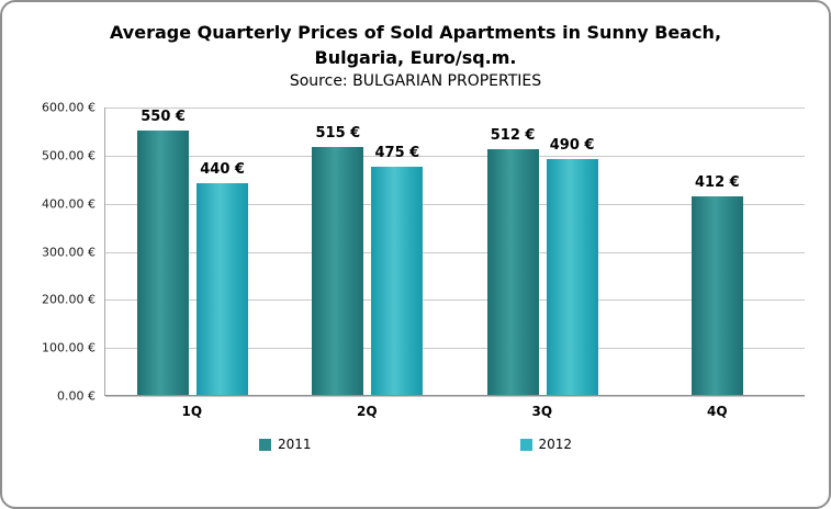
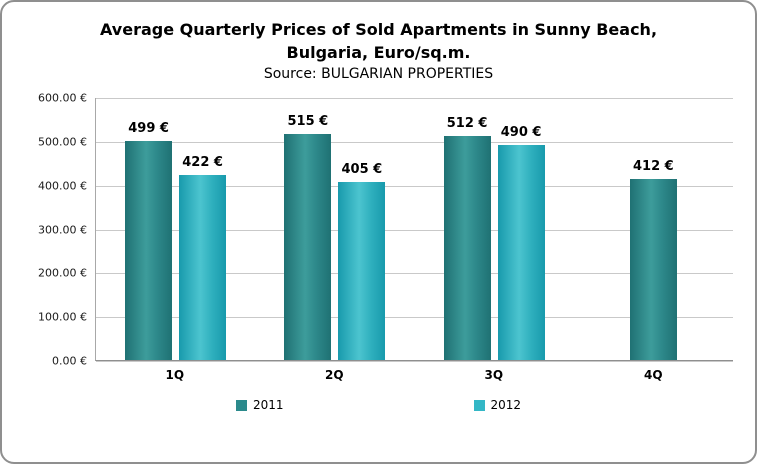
2011/1Q: 550 -> 499
2012/1Q: 440 -> 422
2012/2Q: 475 -> 405
